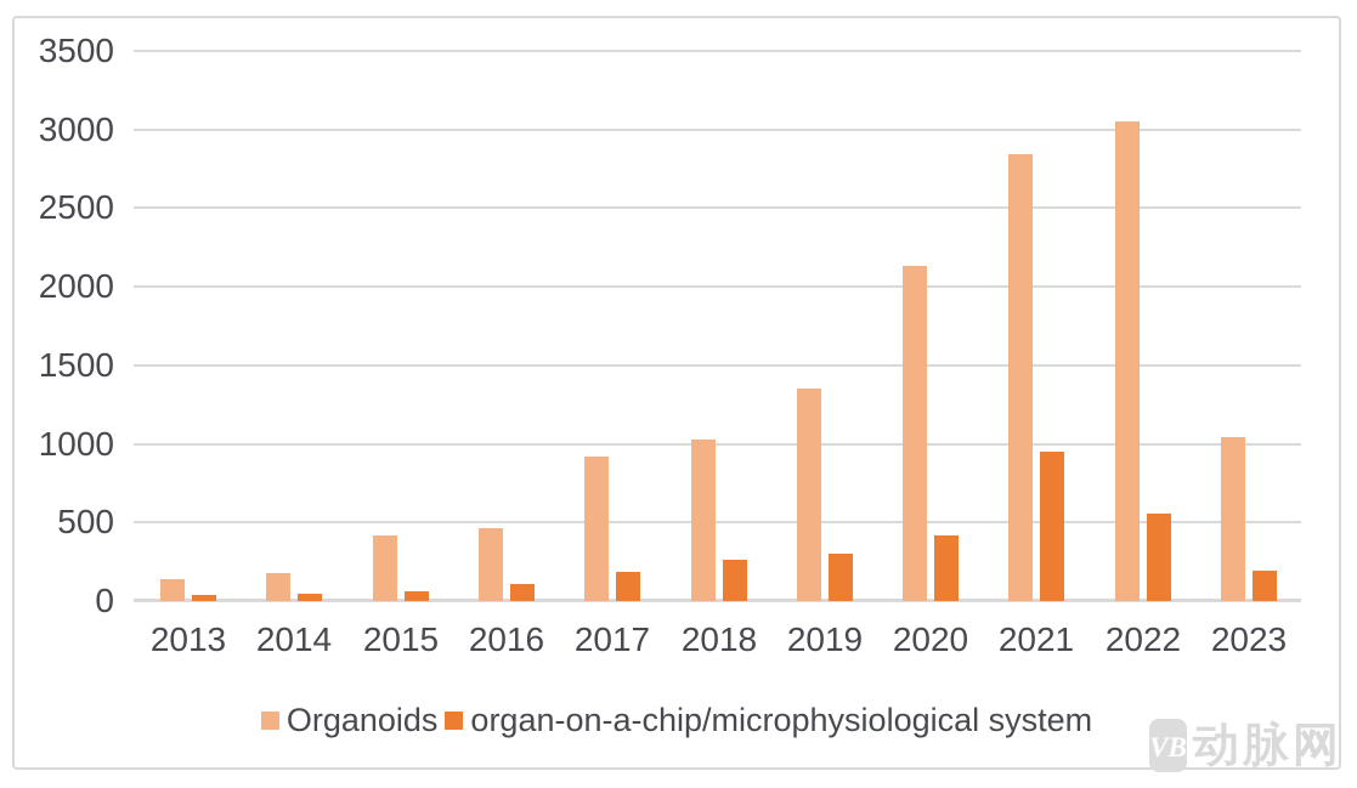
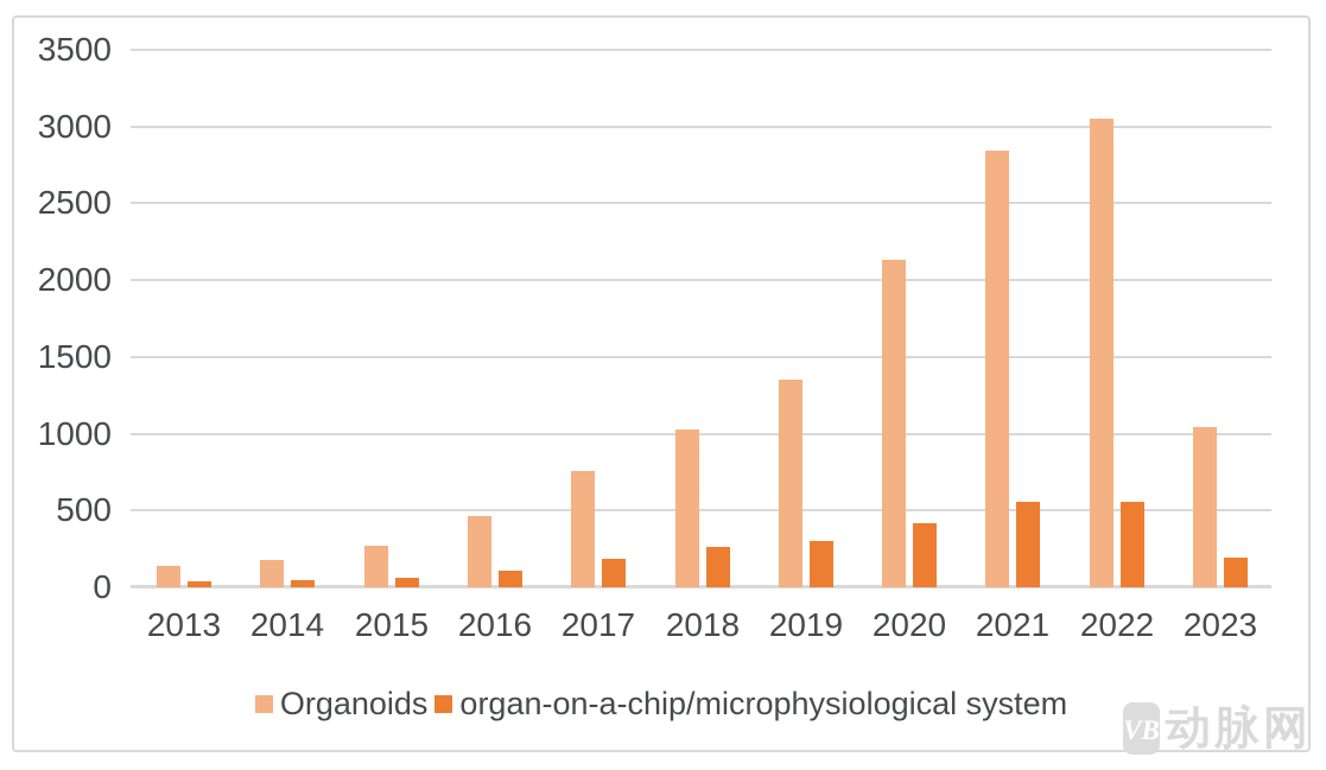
Organoids/2015: 420 -> 270
Organoids/2017: 920 -> 760
organ-on-a-chip/microphysiological system/2021: 950 -> 560
